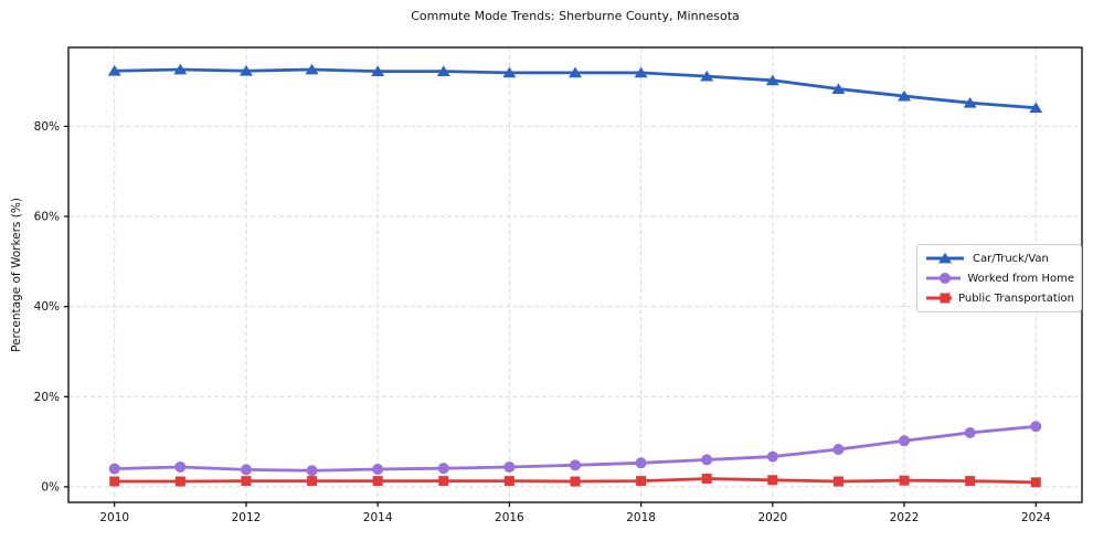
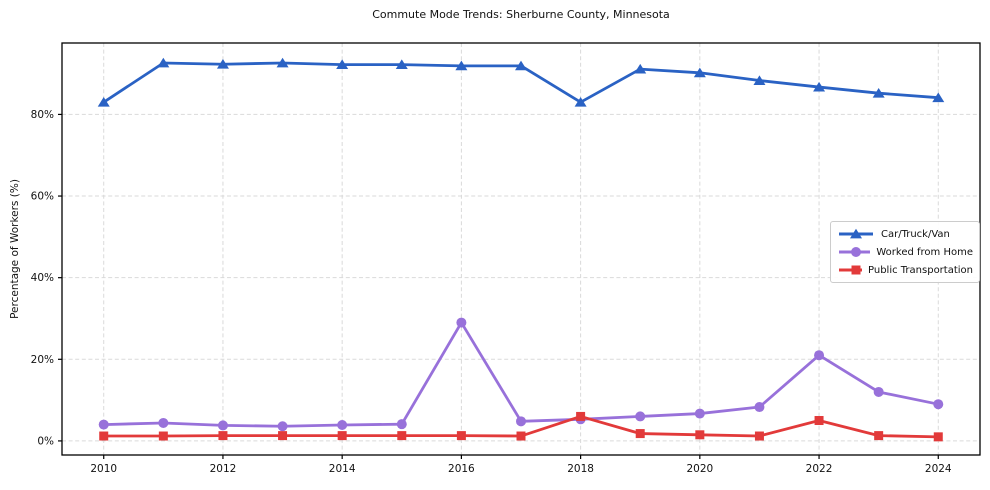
Car/Truck/Van/2010: 92% -> 83%
Worked from Home/2016: 4% -> 29%
Car/Truck/Van/2018: 92% -> 83%
Public Transportation/2018: 1% -> 6%
Worked from Home/2022: 10% -> 21%
Public Transportation/2022: 1% -> 5%
Worked from Home/2024: 13% -> 9%
